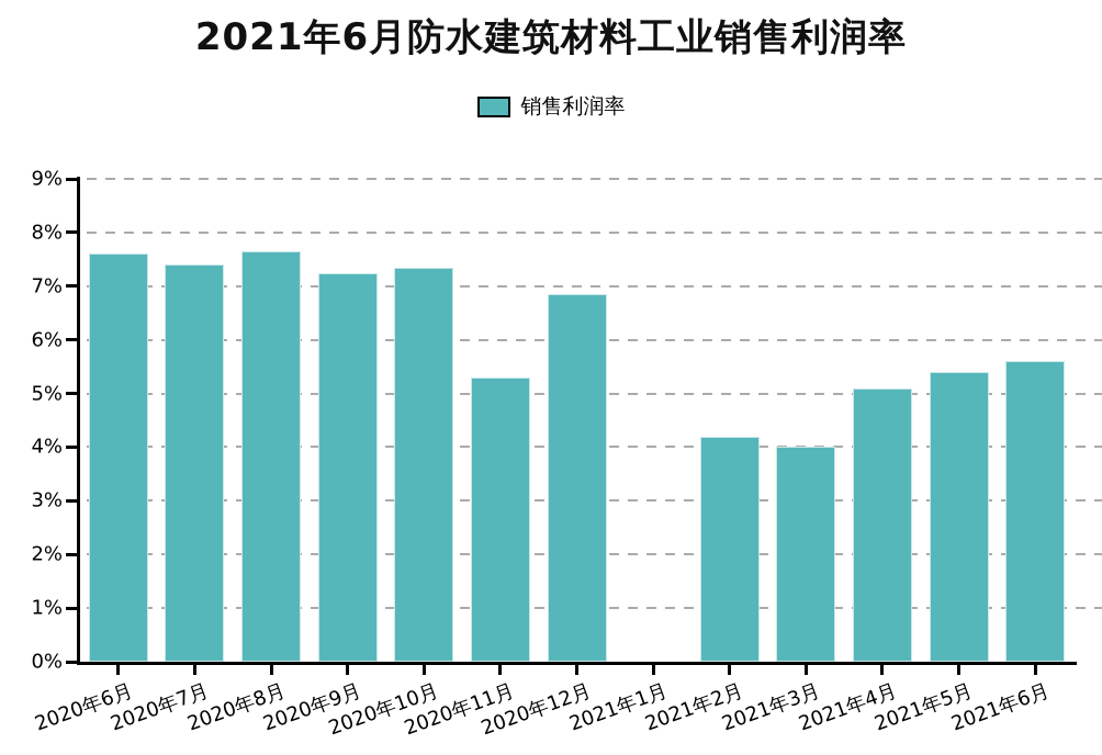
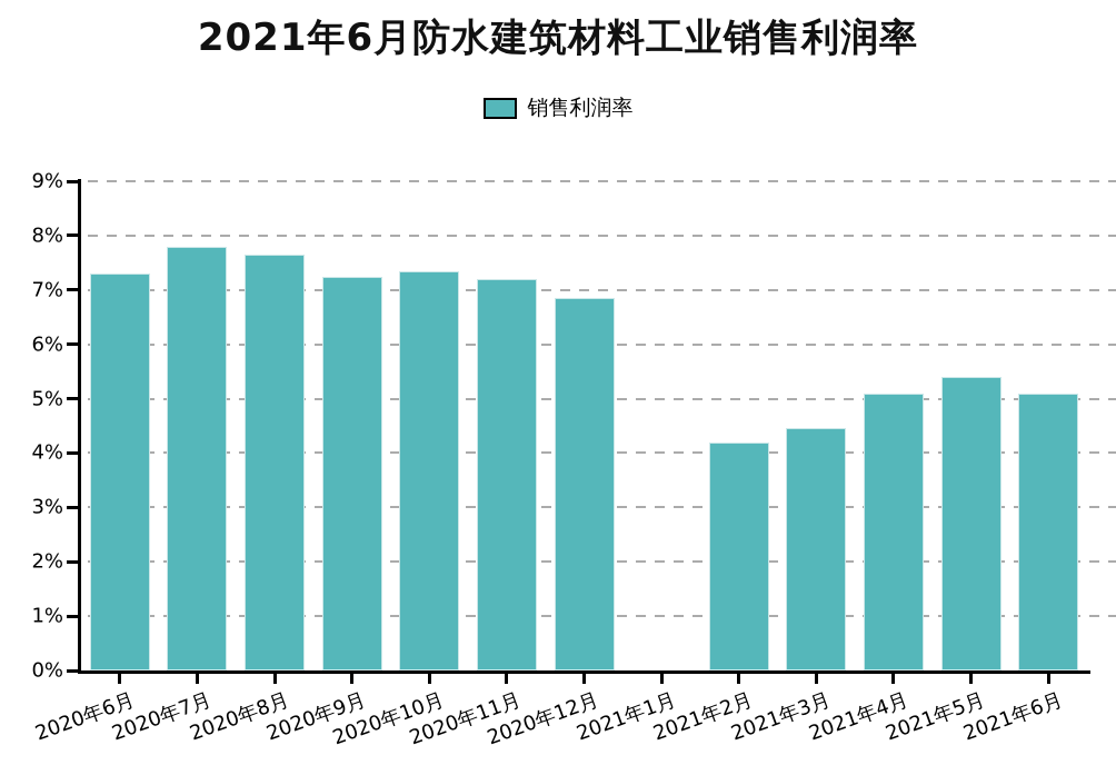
2020年6月: 7.6% -> 7.3%
2020年7月: 7.4% -> 7.8%
2020年11月: 5.3% -> 7.2%
2021年3月: 4.0% -> 4.5%
2021年6月: 5.6% -> 5.1%
